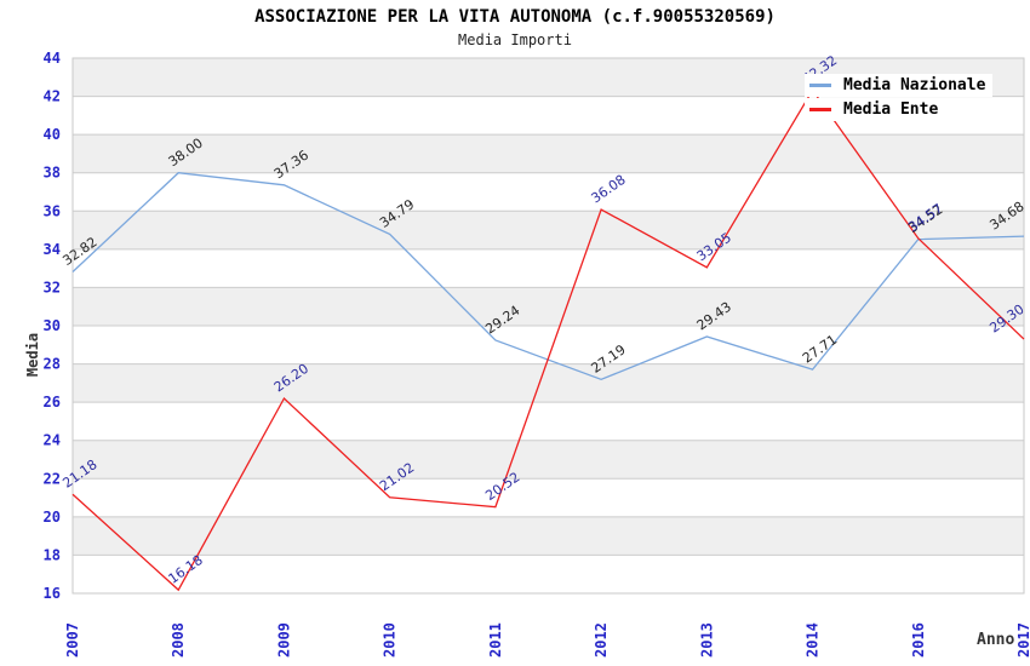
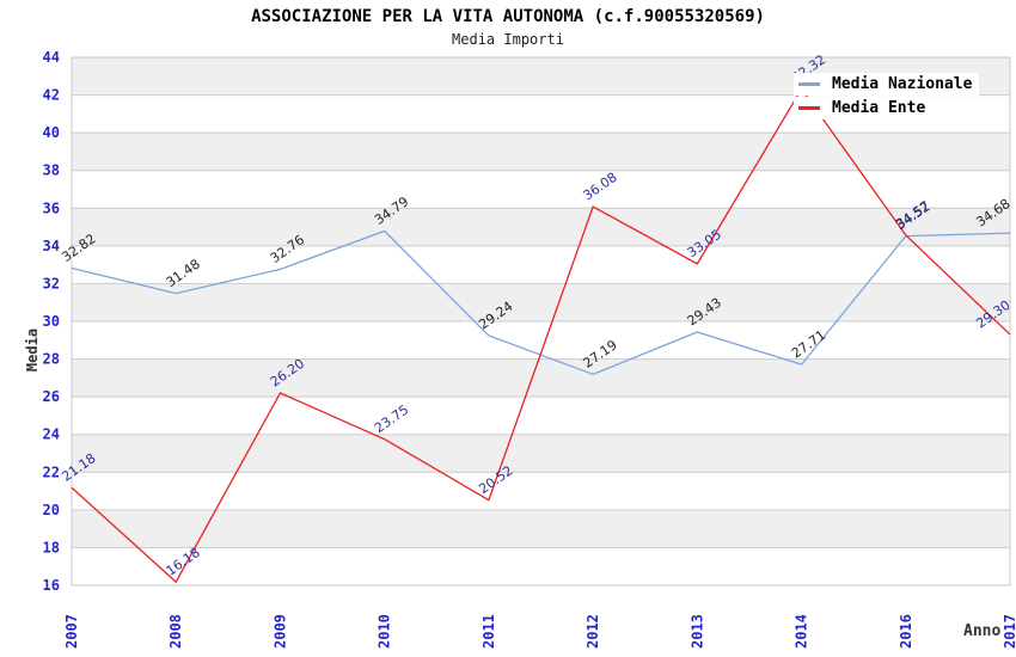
Media Nazionale/2008: 38.00 -> 31.48
Media Nazionale/2009: 37.36 -> 32.76
Media Ente/2010: 21.02 -> 23.75
